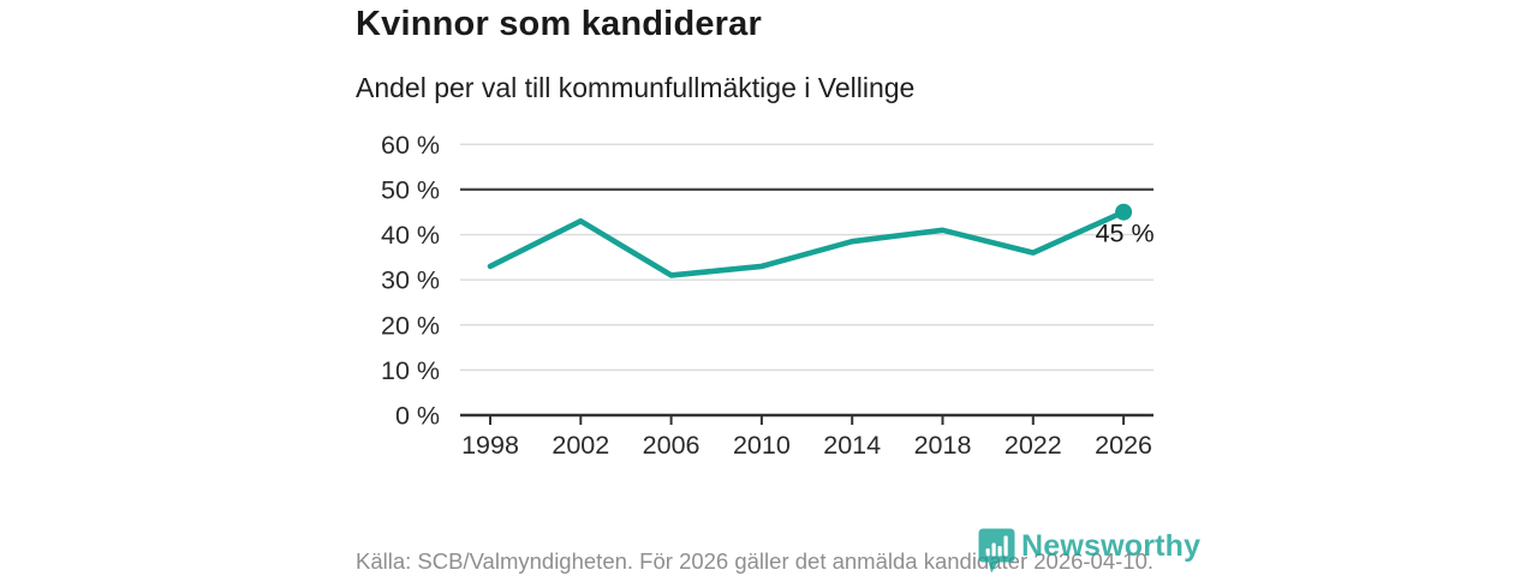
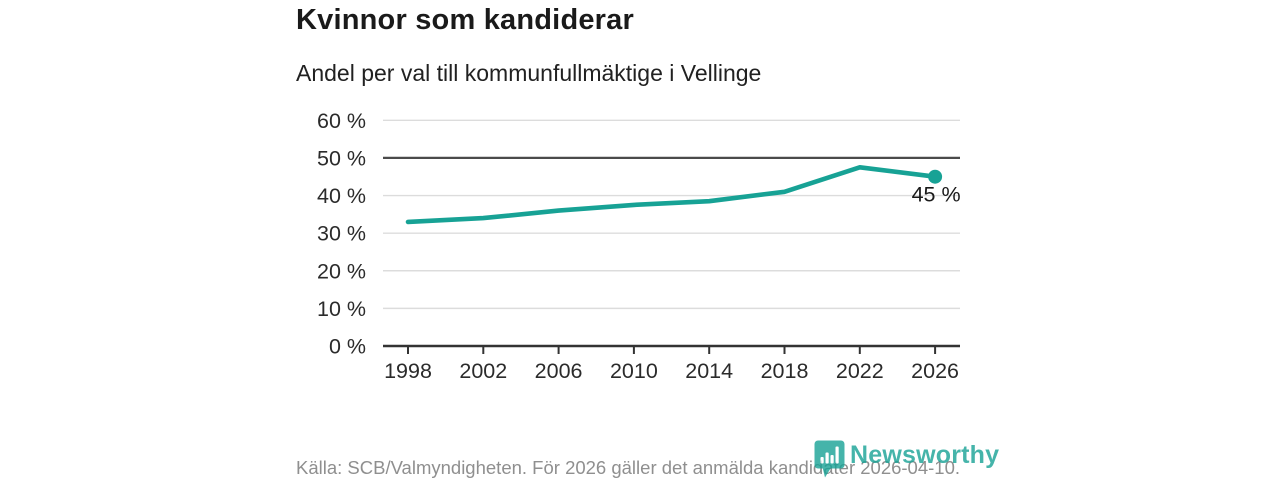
2002: 43% -> 34%
2006: 31% -> 36%
2010: 33% -> 38%
2022: 36% -> 48%
